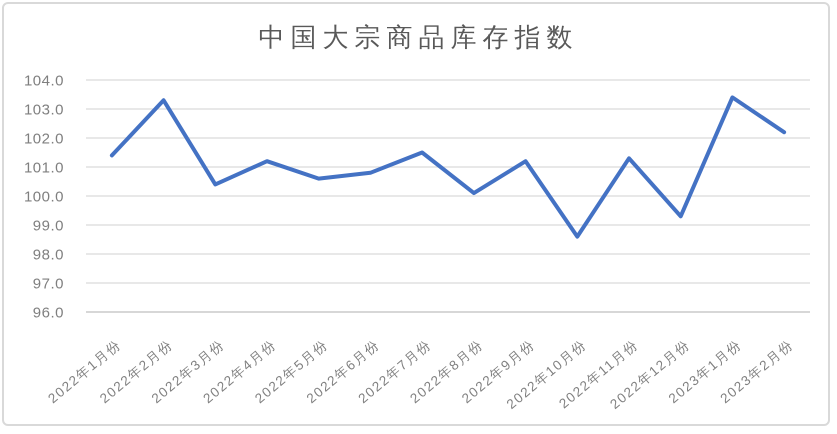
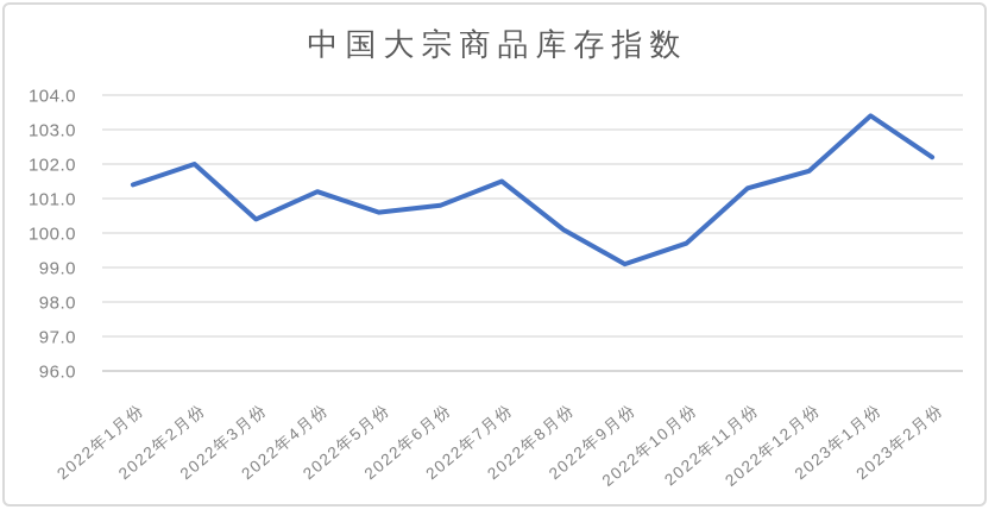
2022年2月份: 103.3 -> 102.0
2022年9月份: 101.2 -> 99.1
2022年10月份: 98.6 -> 99.7
2022年12月份: 99.3 -> 101.8
